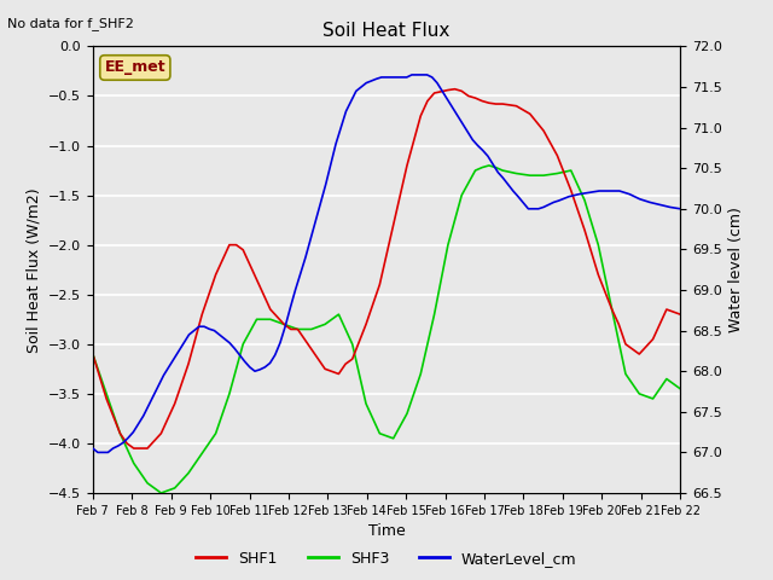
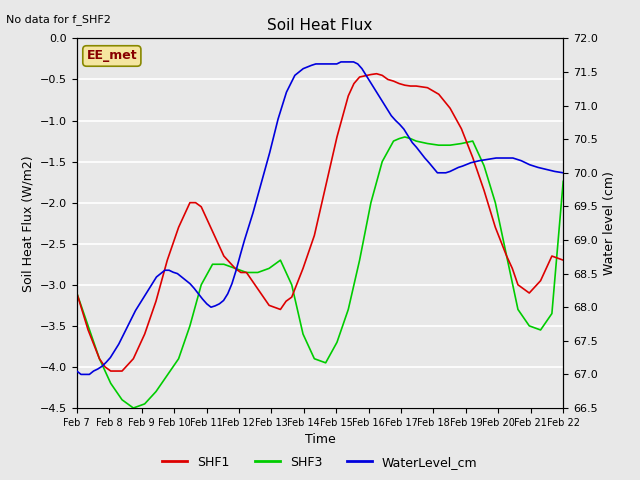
SHF3/Feb 22: -3.45 -> -1.74
